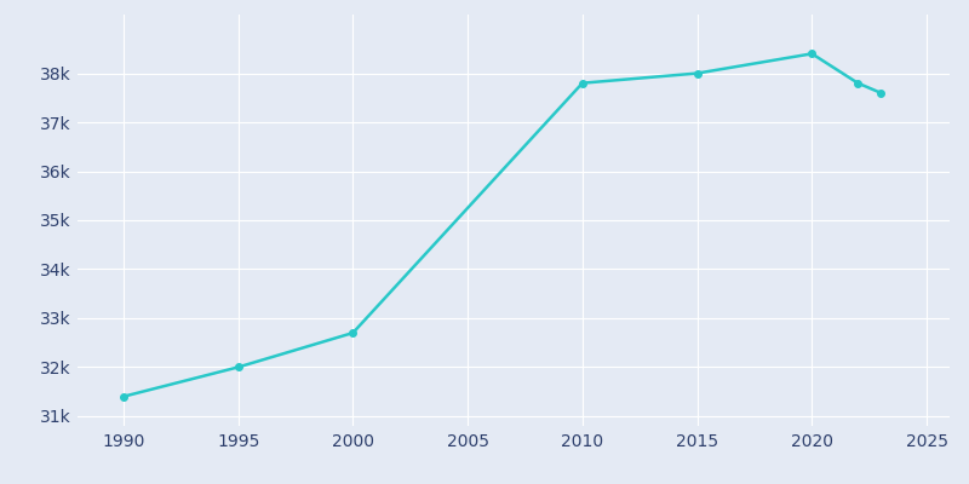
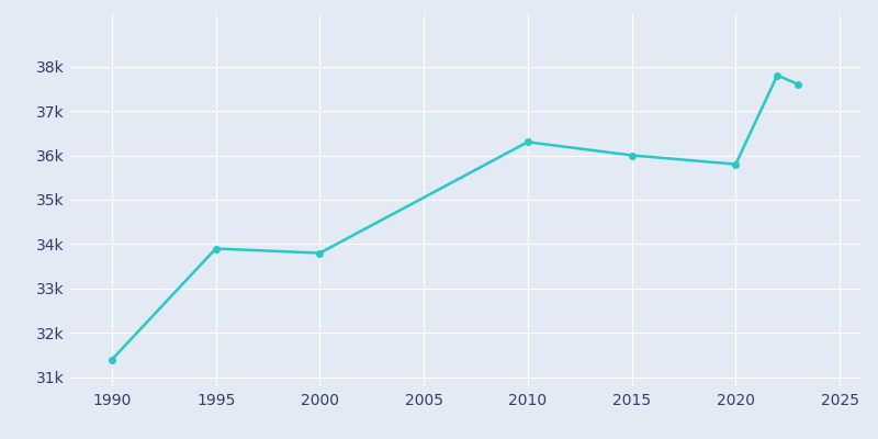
1995: 32.0k -> 33.9k
2000: 32.7k -> 33.8k
2010: 37.8k -> 36.3k
2015: 38.0k -> 36.0k
2020: 38.4k -> 35.8k
